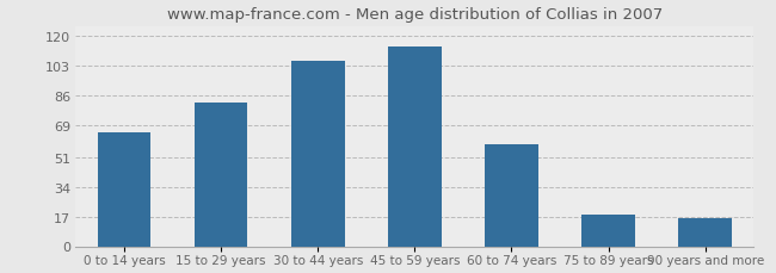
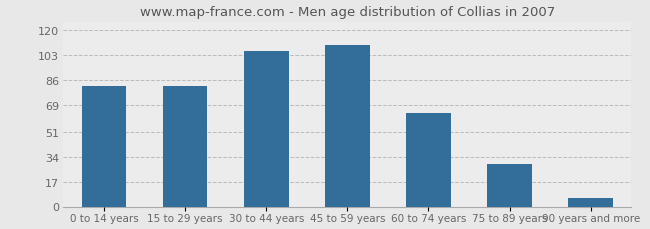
0 to 14 years: 65 -> 82
45 to 59 years: 114 -> 110
60 to 74 years: 58 -> 64
75 to 89 years: 18 -> 29
90 years and more: 16 -> 6
